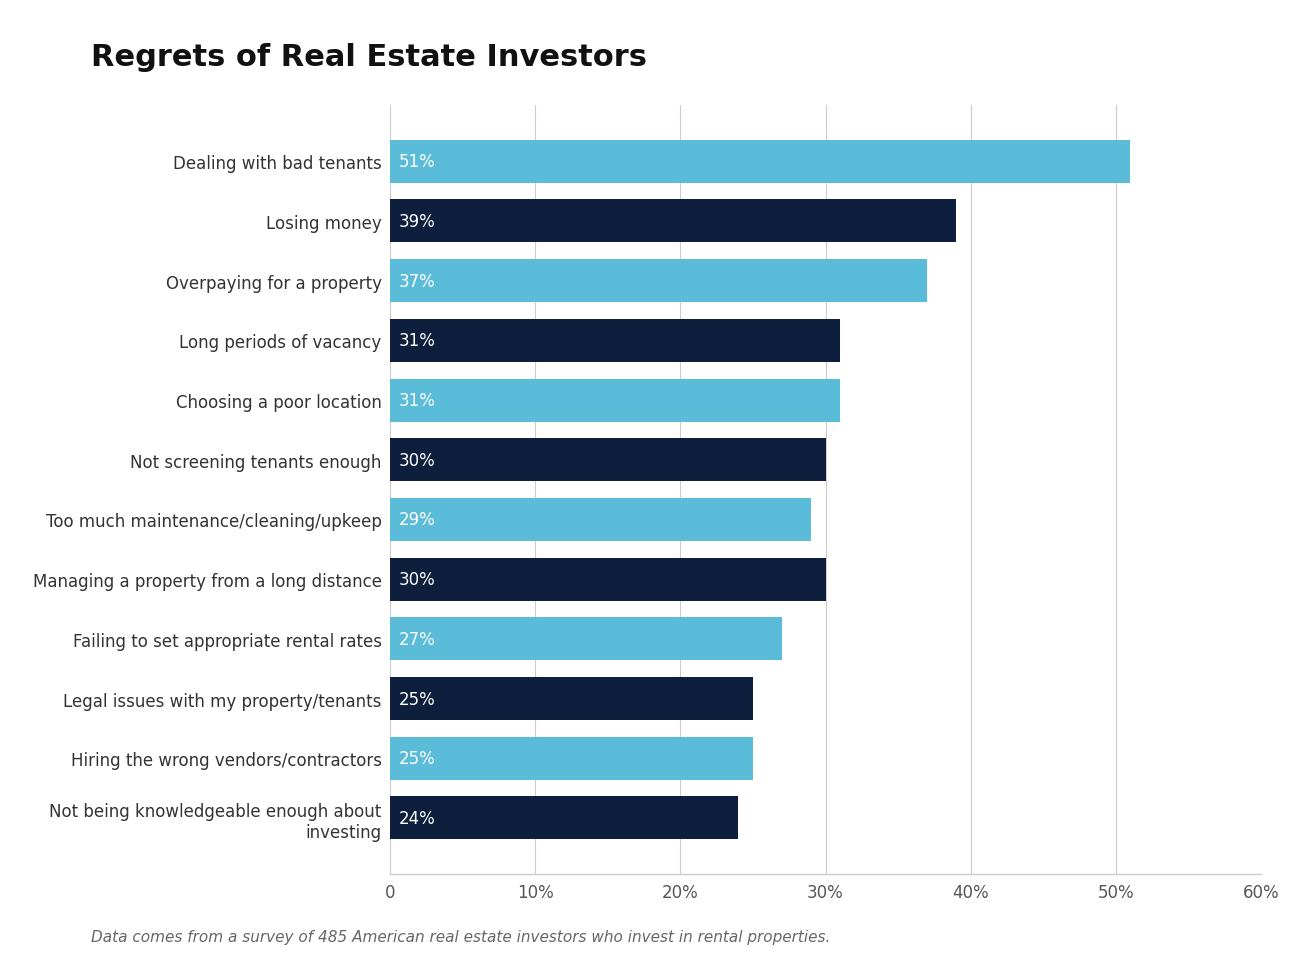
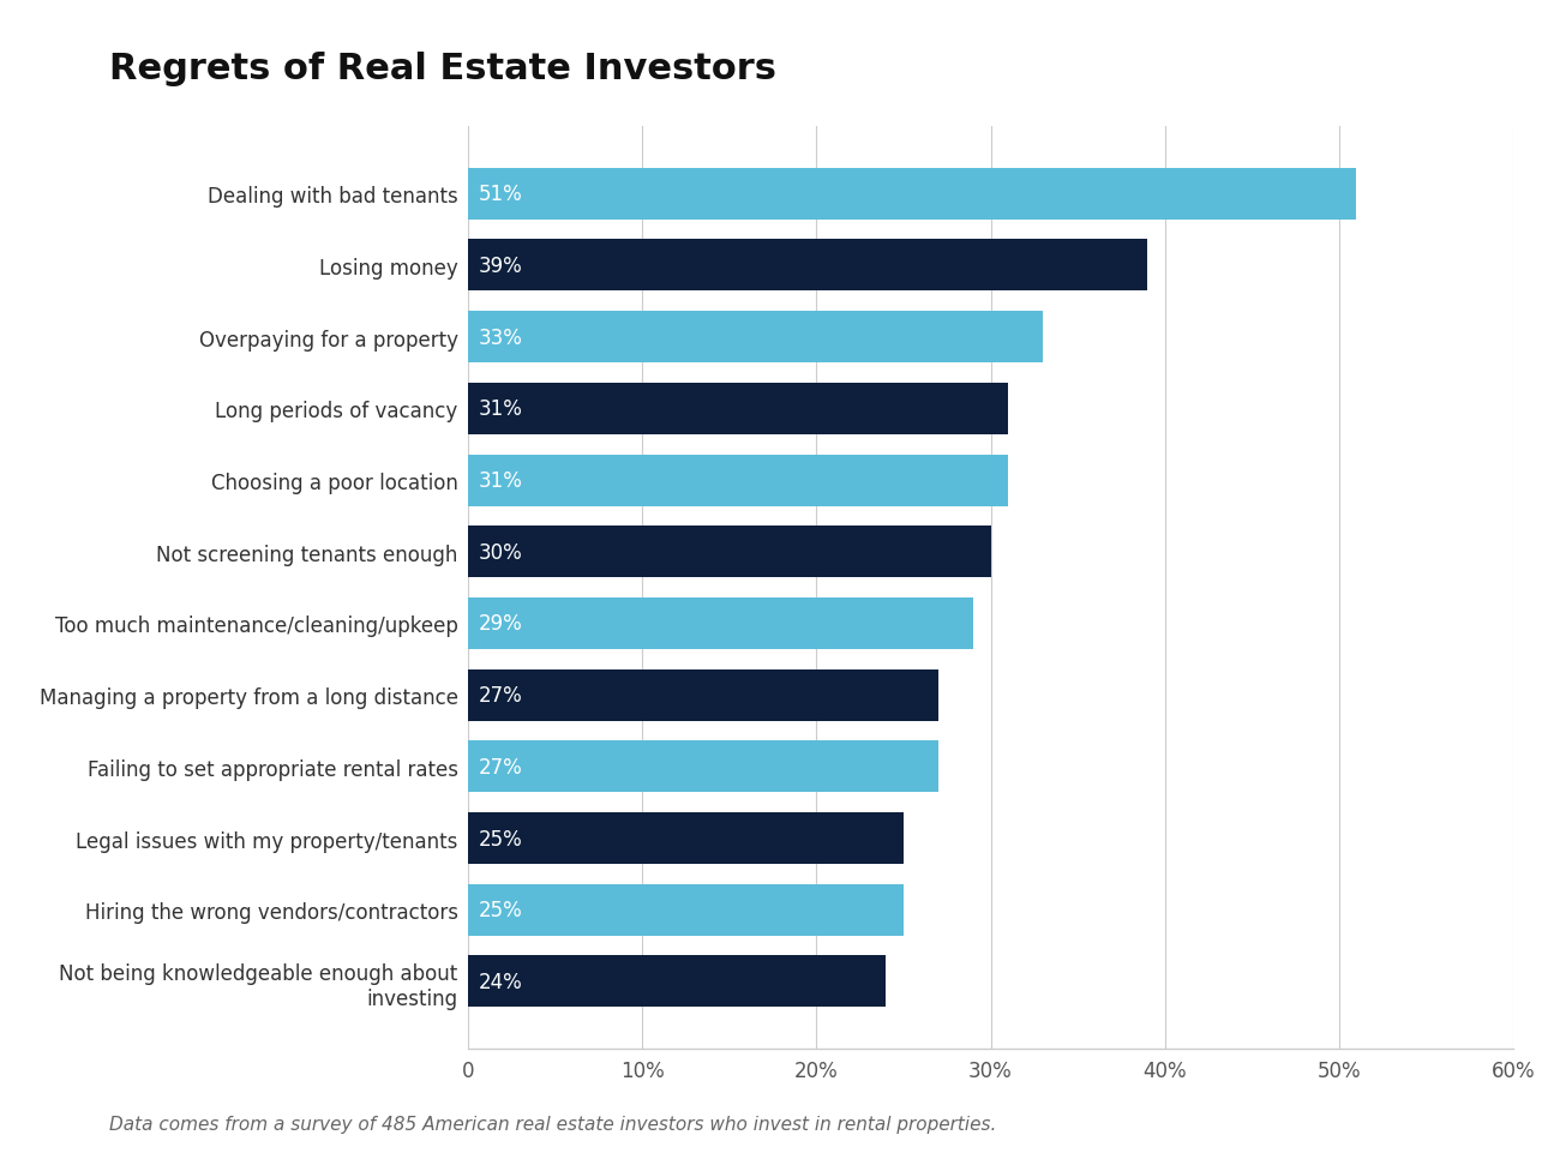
Overpaying for a property: 37% -> 33%
Managing a property from a long distance: 30% -> 27%
